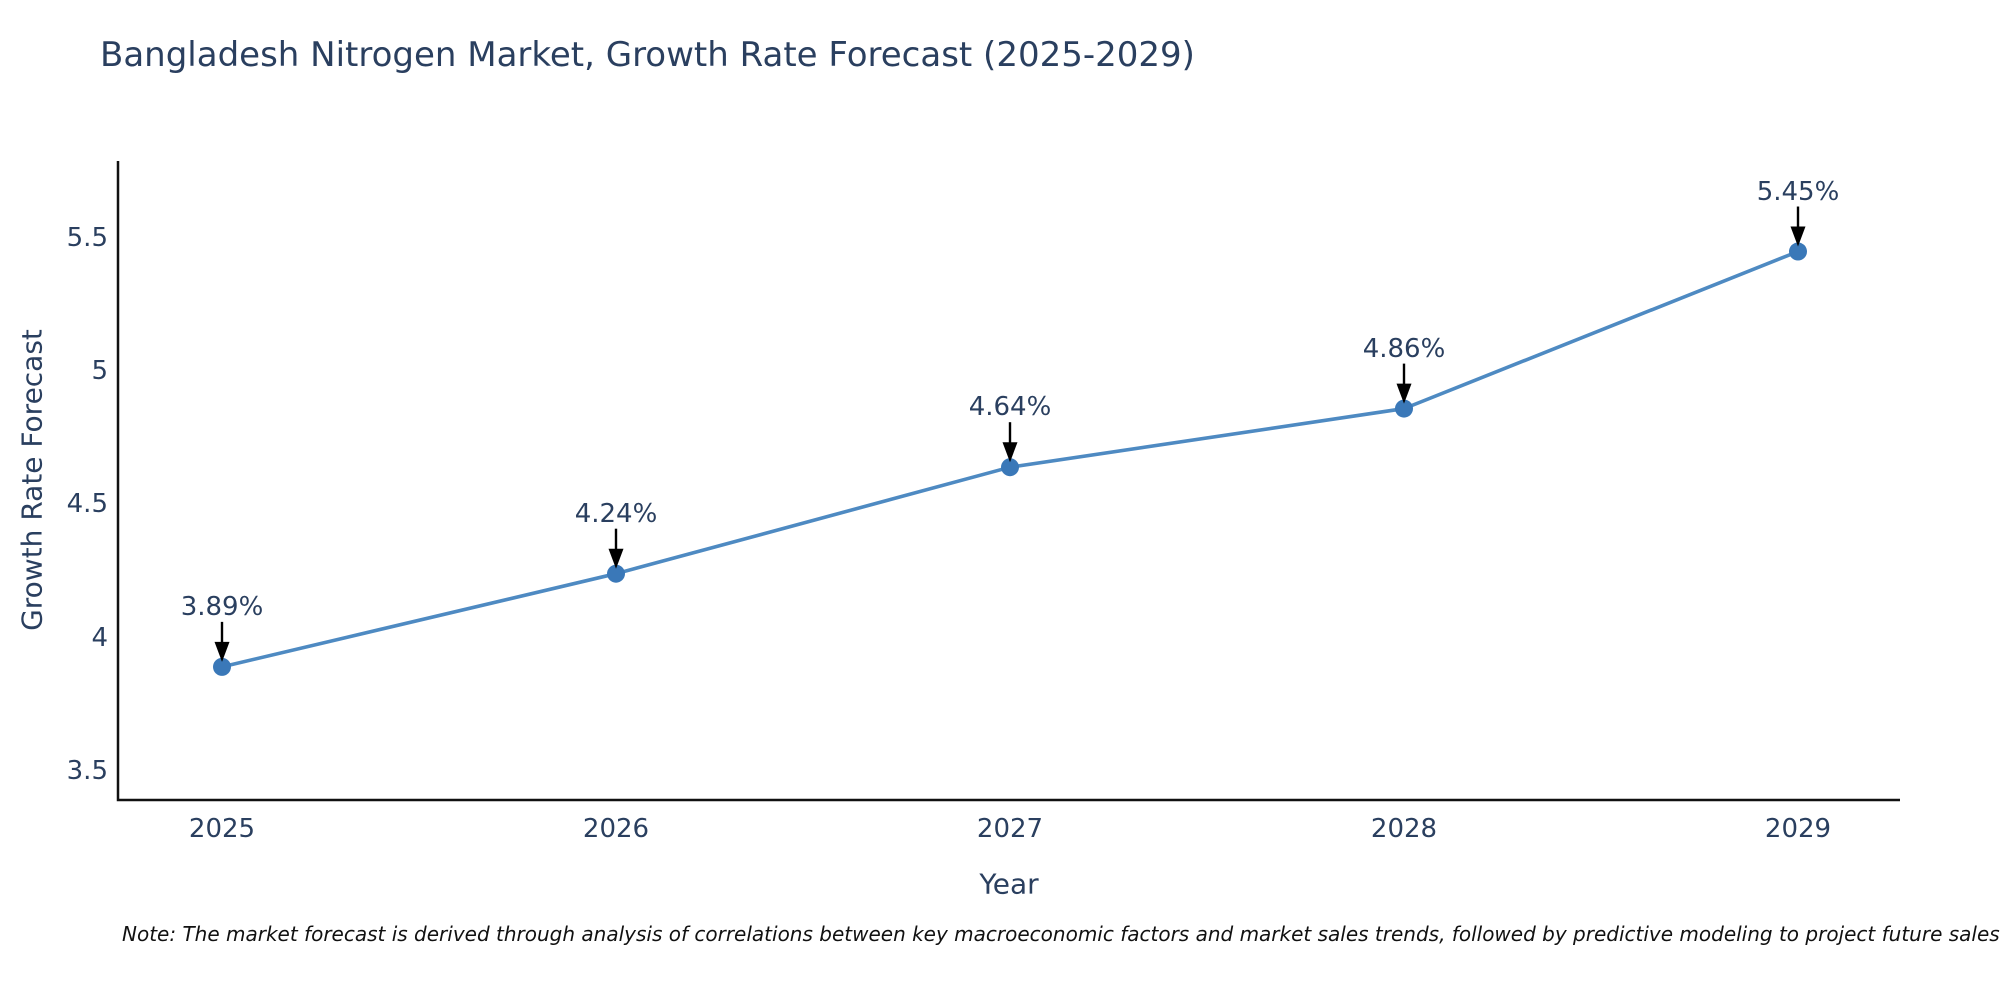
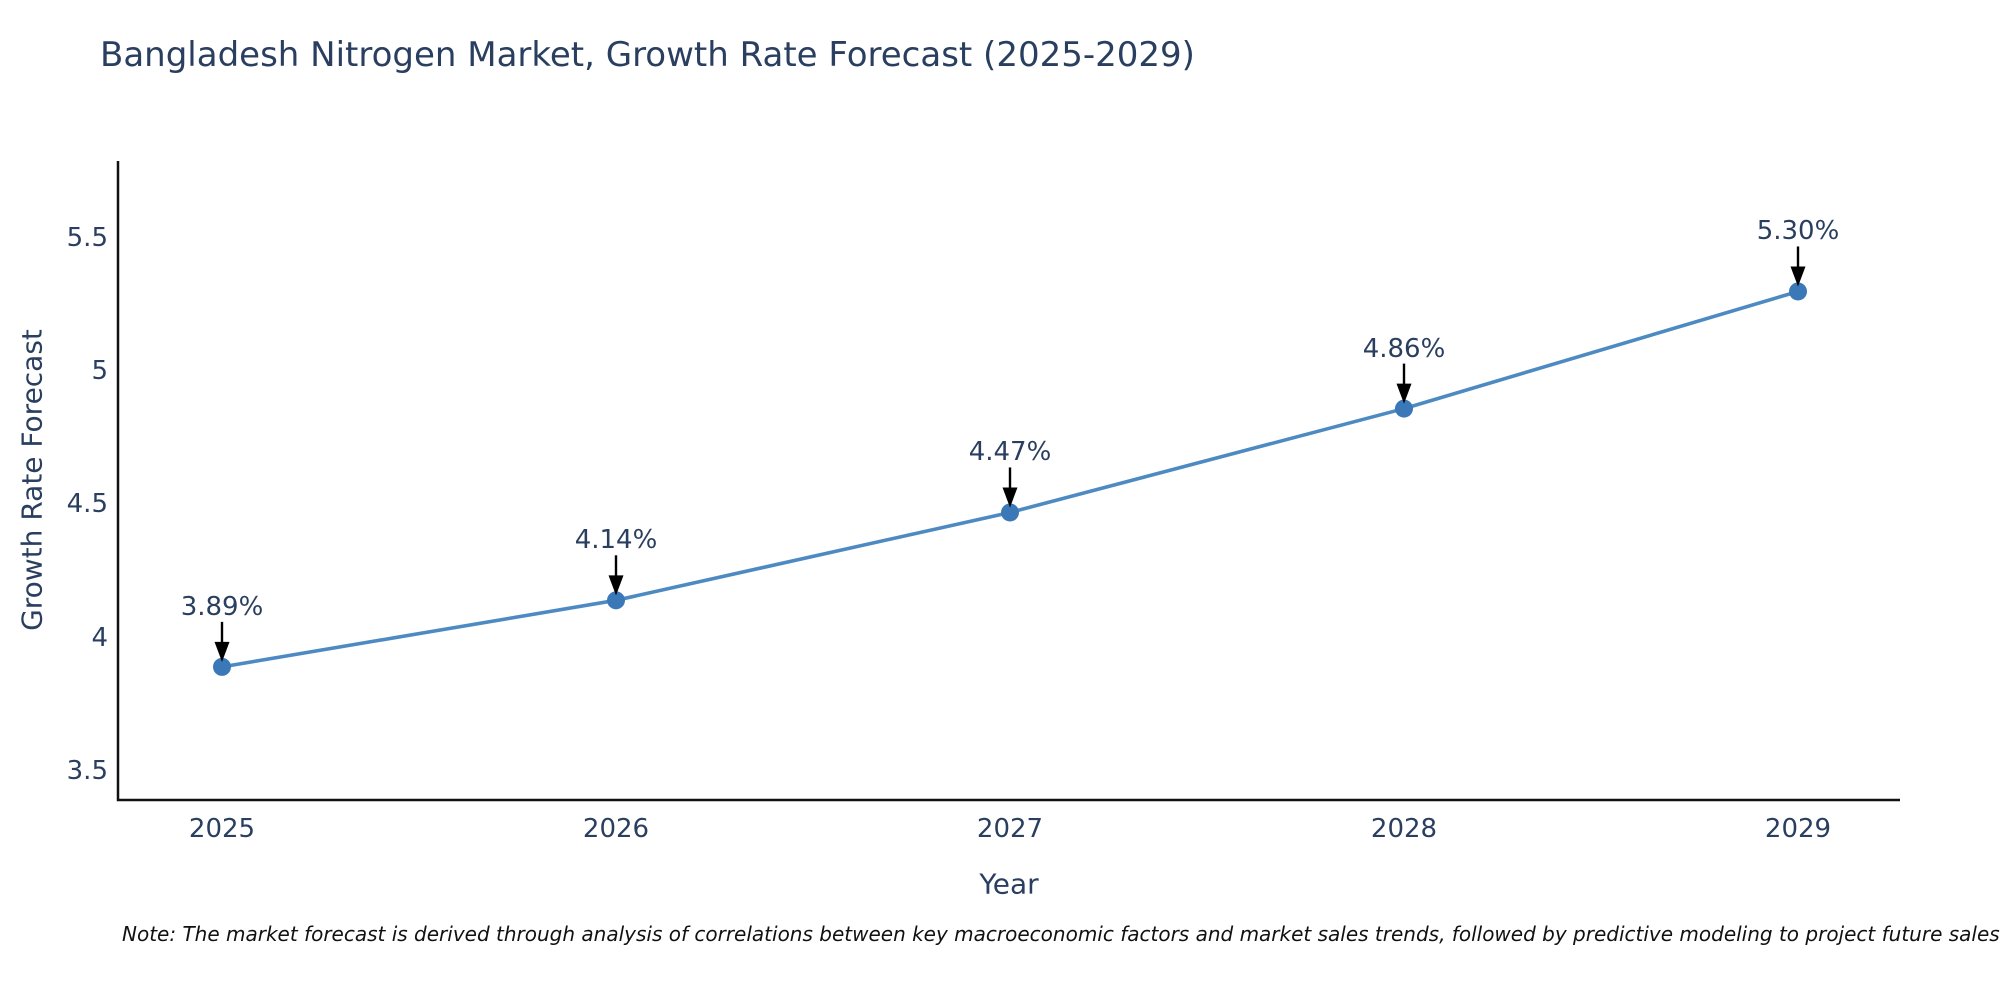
2026: 4.24% -> 4.14%
2027: 4.64% -> 4.47%
2029: 5.45% -> 5.30%
